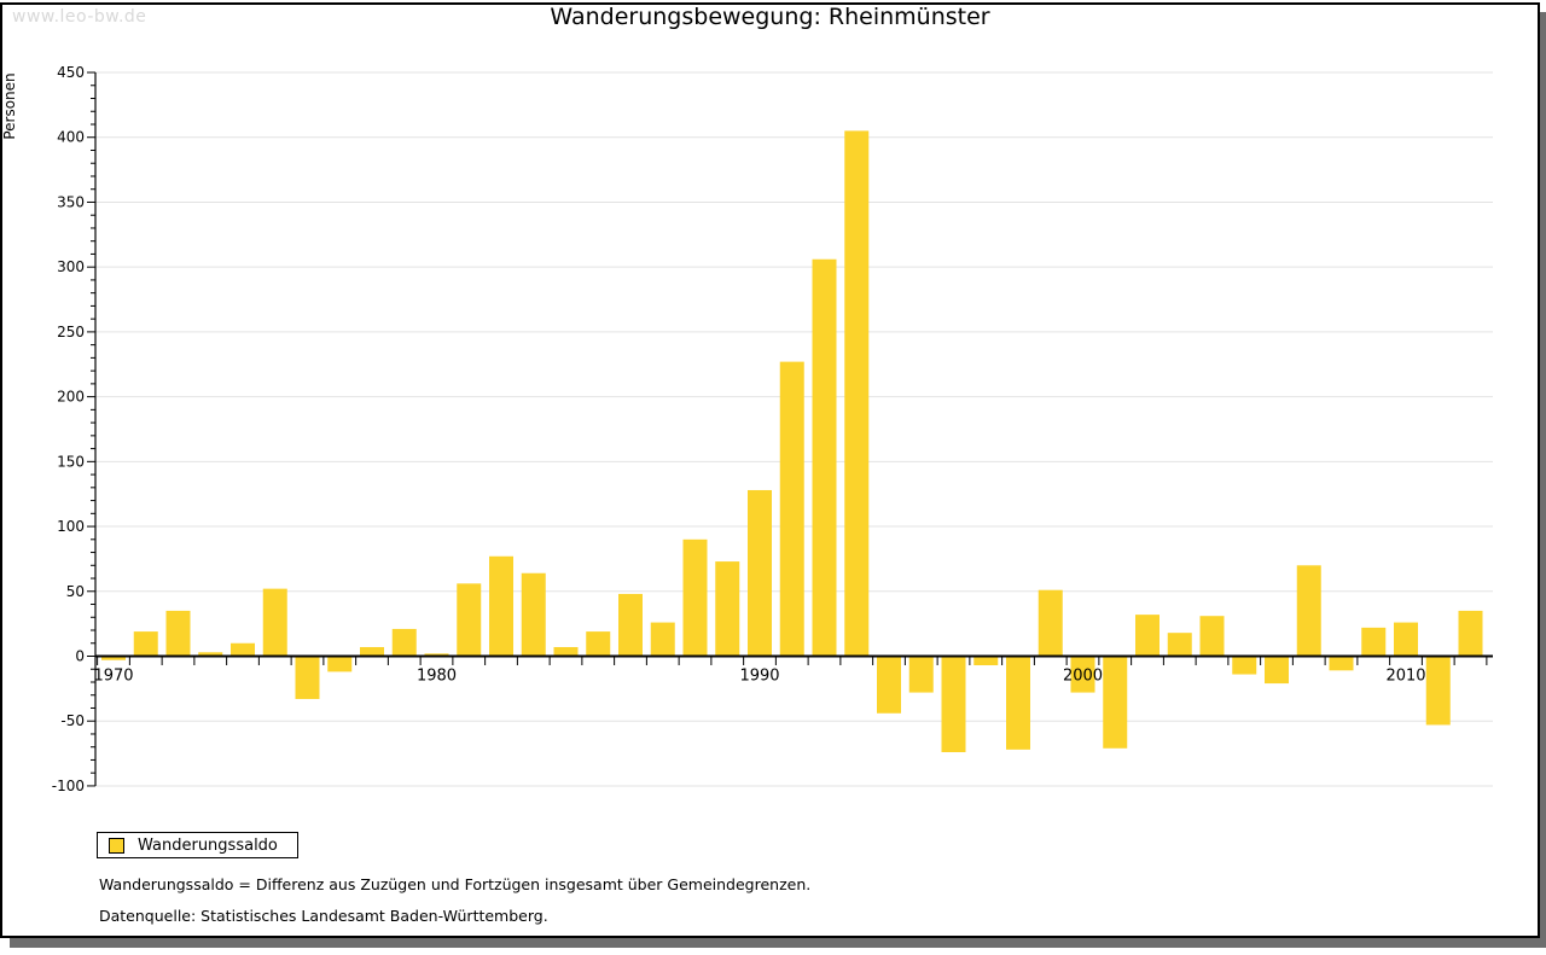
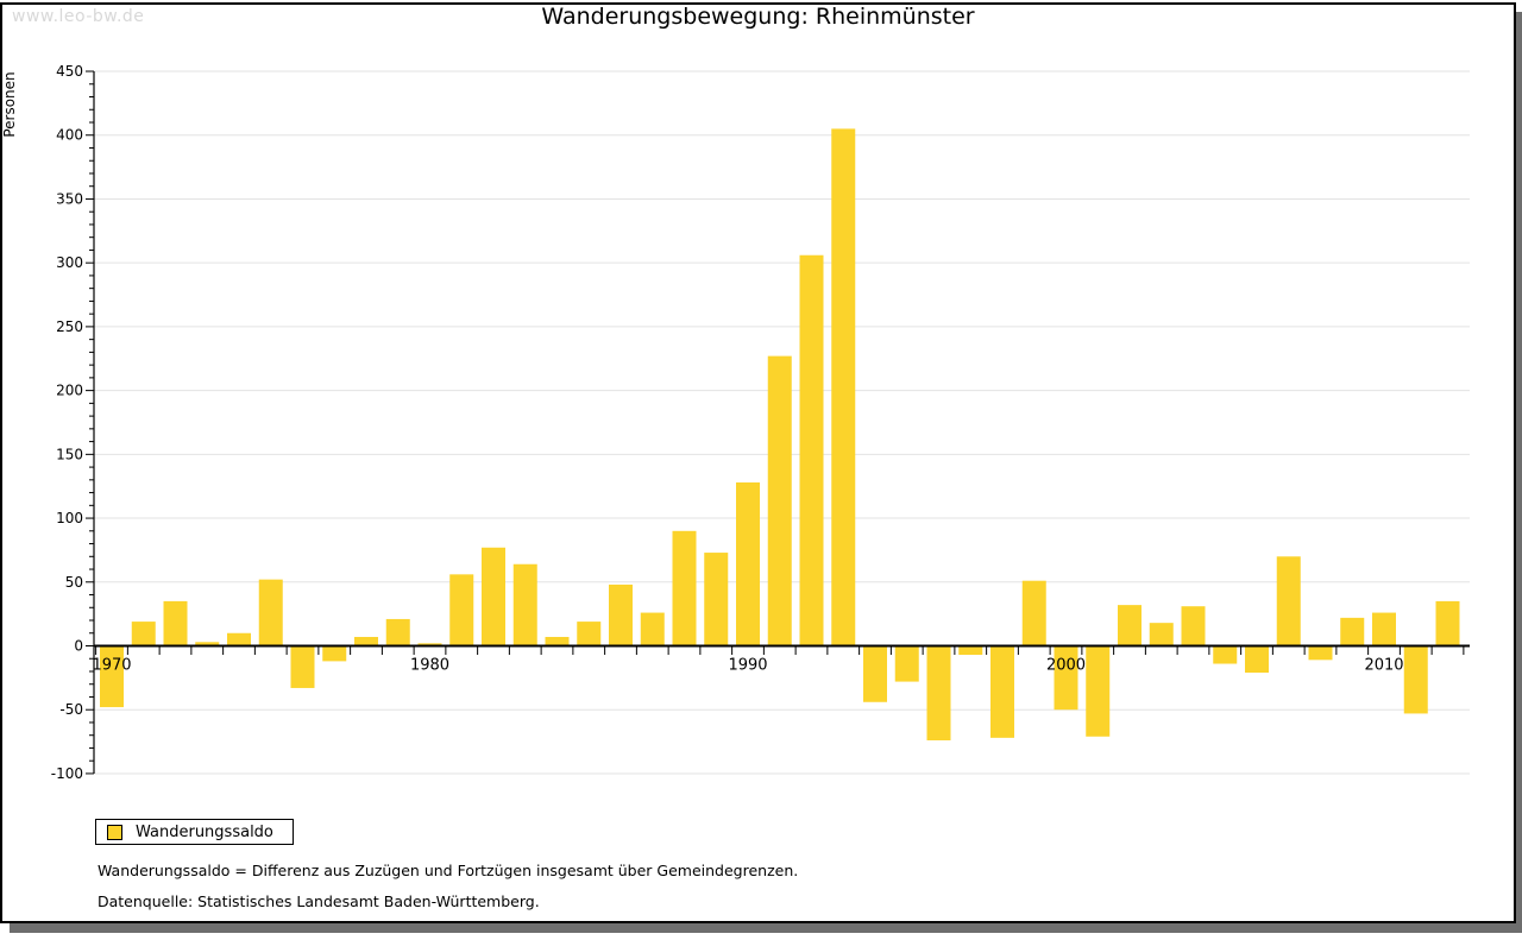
1970: -3 -> -48
2000: -28 -> -50
